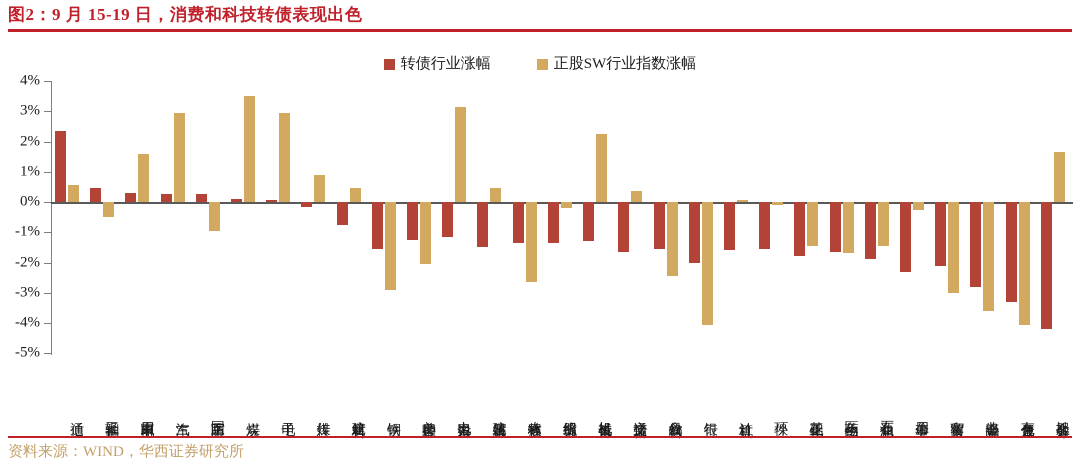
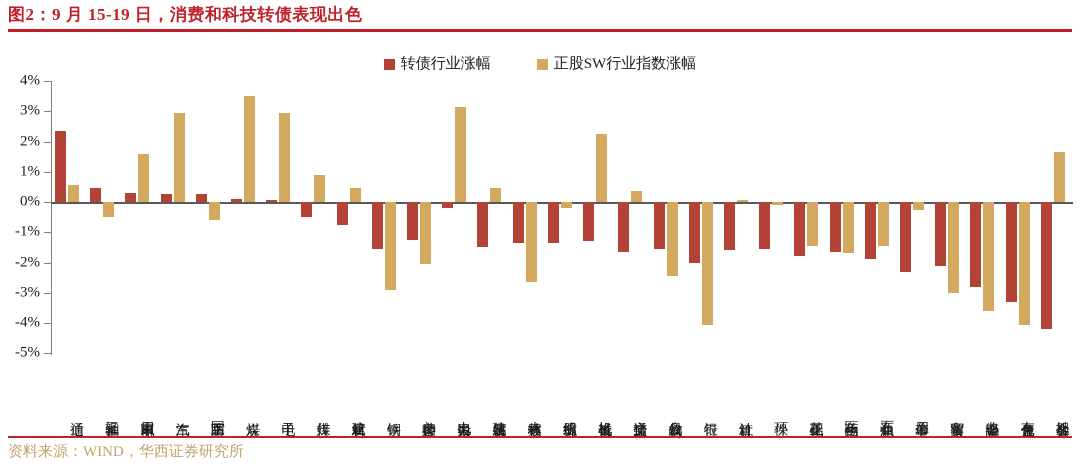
正股SW行业指数涨幅/国防军工: -0.9% -> -0.6%
转债行业涨幅/传媒: -0.1% -> -0.5%
转债行业涨幅/电力设备: -1.1% -> -0.2%
